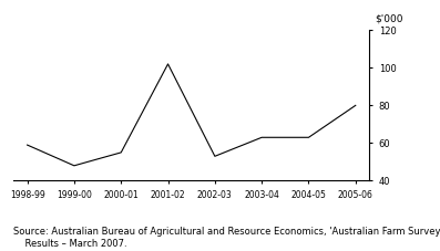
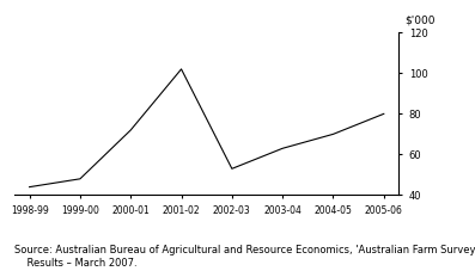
1998-99: 59 -> 44
2000-01: 55 -> 72
2004-05: 63 -> 70
